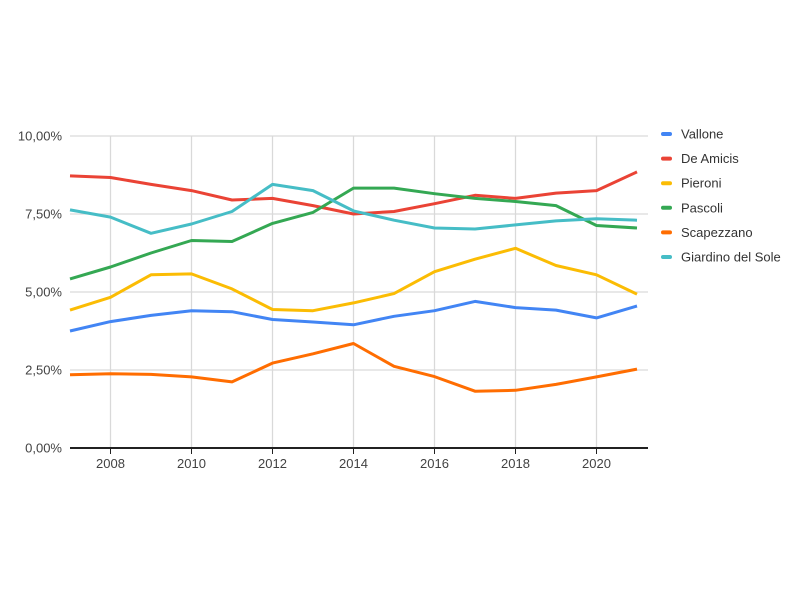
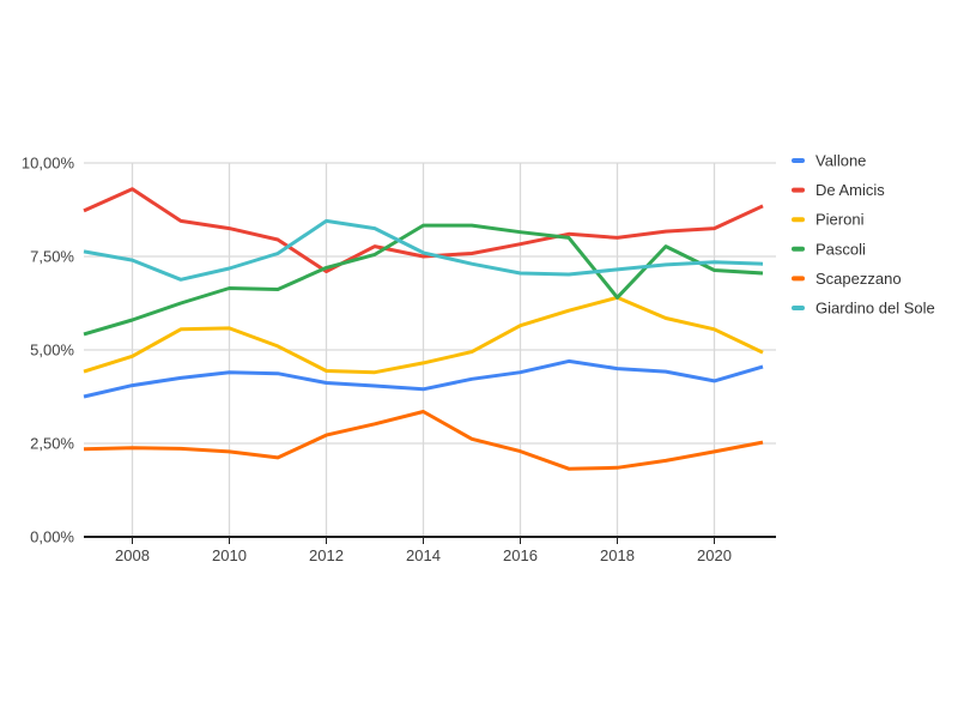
De Amicis/2008: 8,7% -> 9,3%
De Amicis/2012: 8,0% -> 7,1%
Pascoli/2018: 7,9% -> 6,4%
